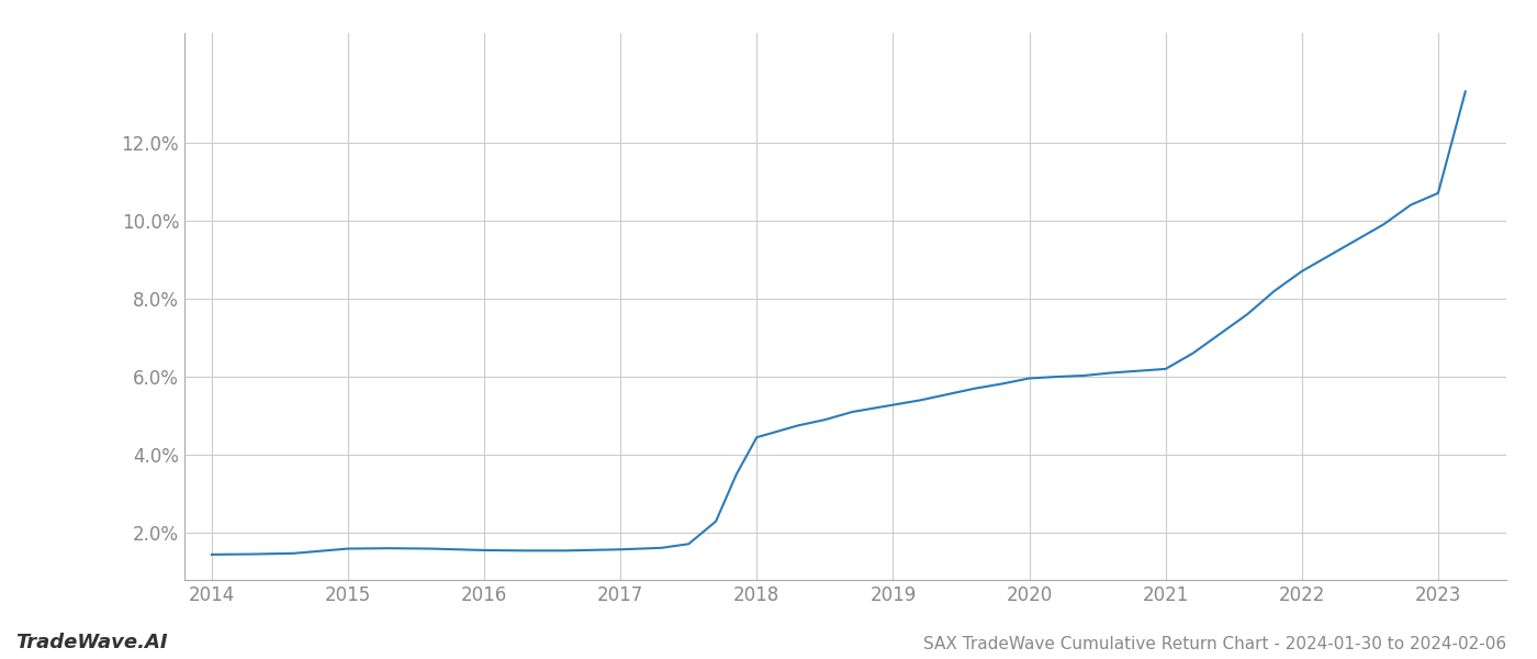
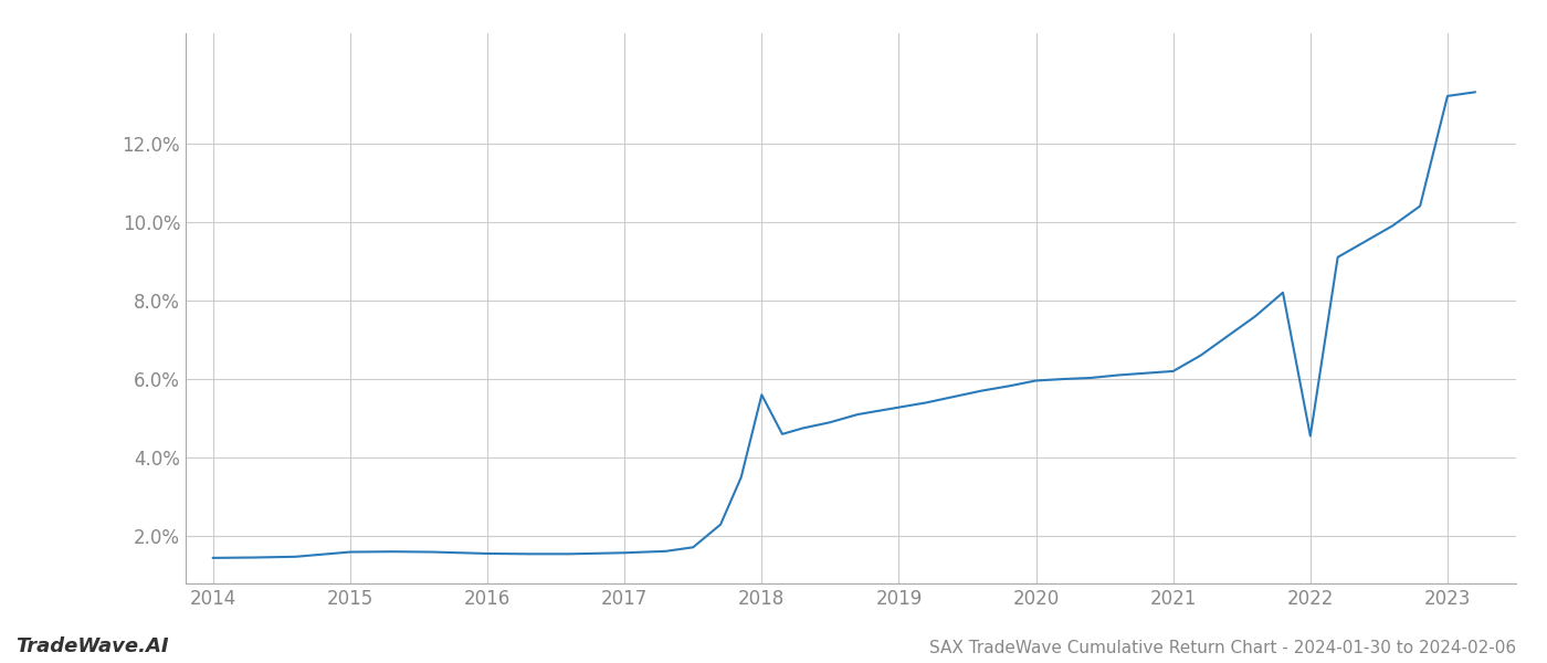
2018: 4.45% -> 5.60%
2022: 8.70% -> 4.55%
2023: 10.70% -> 13.20%
